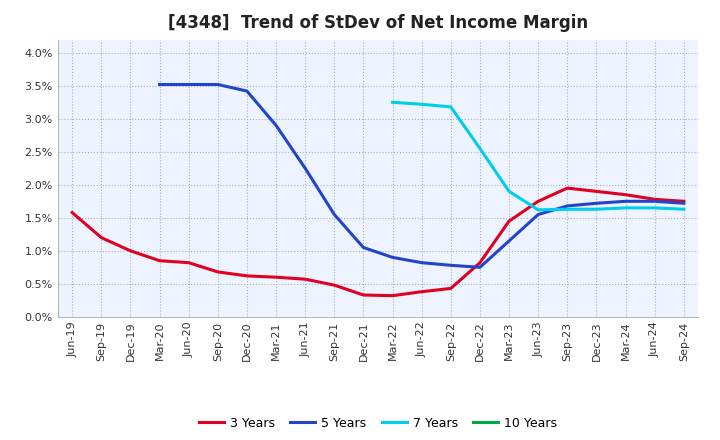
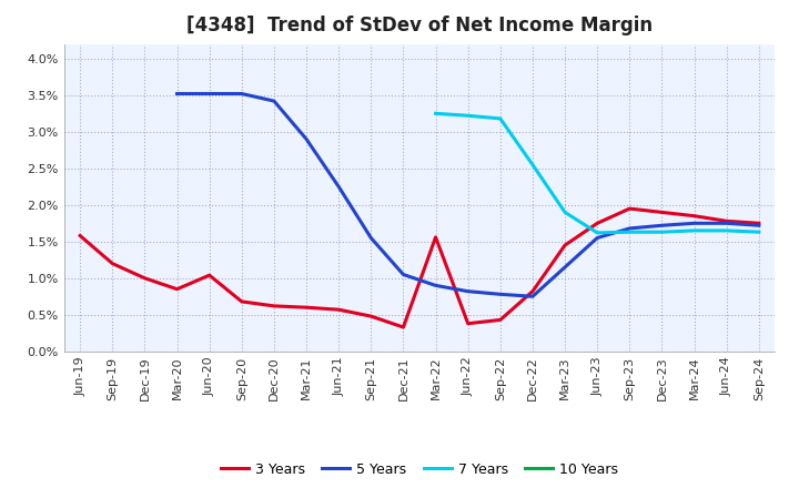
3 Years/Jun-20: 0.82% -> 1.04%
3 Years/Mar-22: 0.32% -> 1.56%
